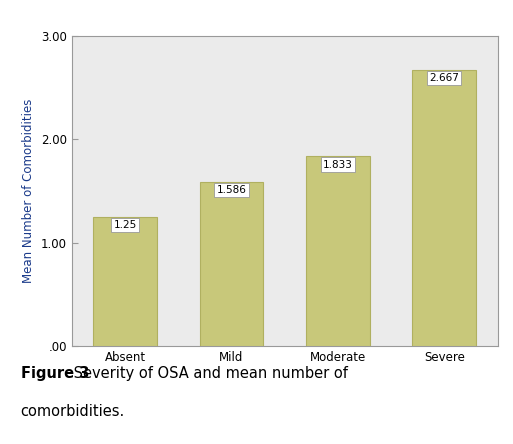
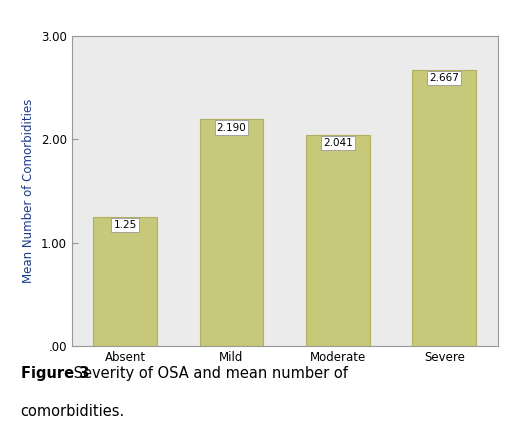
Mild: 1.586 -> 2.190
Moderate: 1.833 -> 2.041
